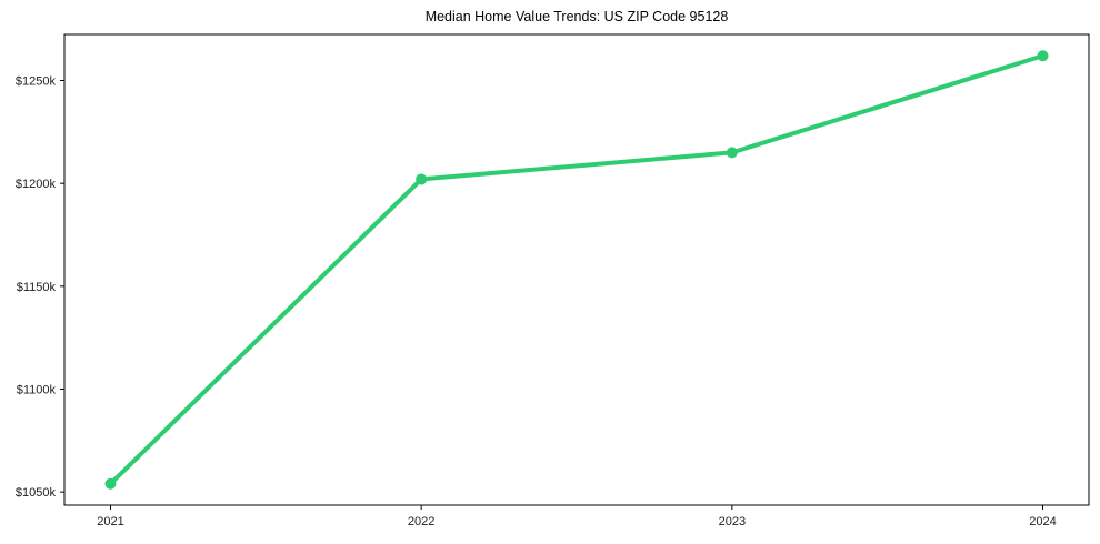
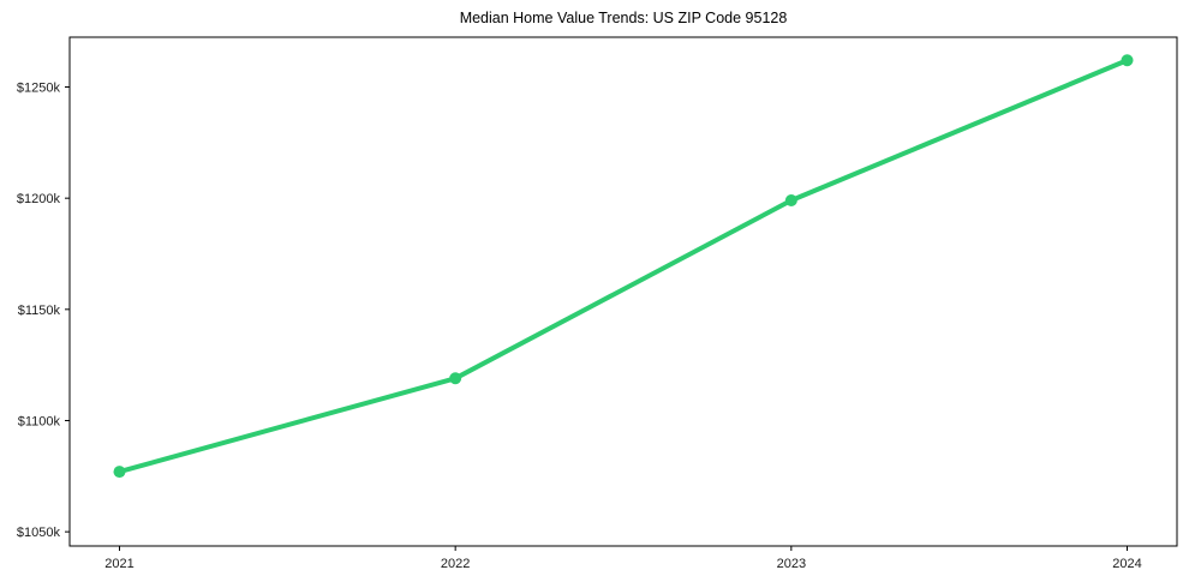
2021: $1054k -> $1077k
2022: $1202k -> $1119k
2023: $1215k -> $1199k
